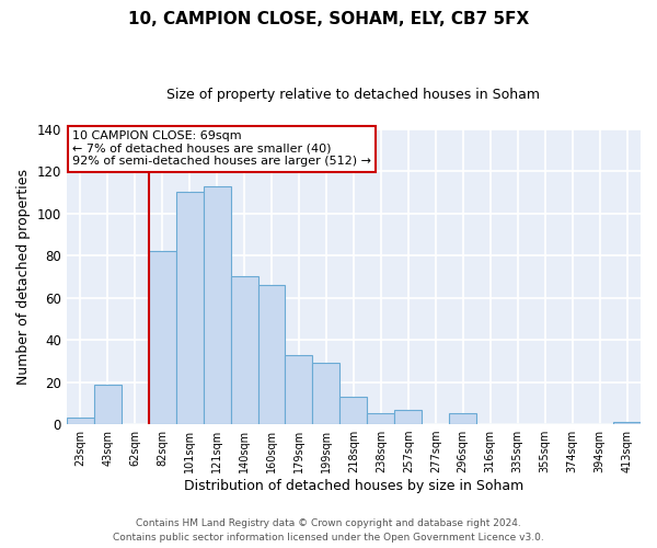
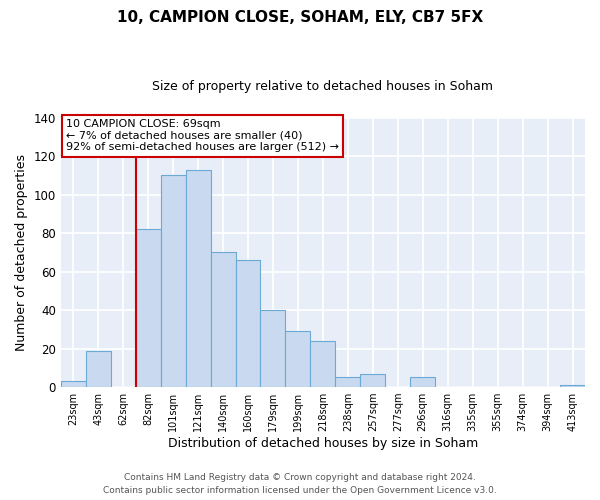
179sqm: 33 -> 40
218sqm: 13 -> 24
